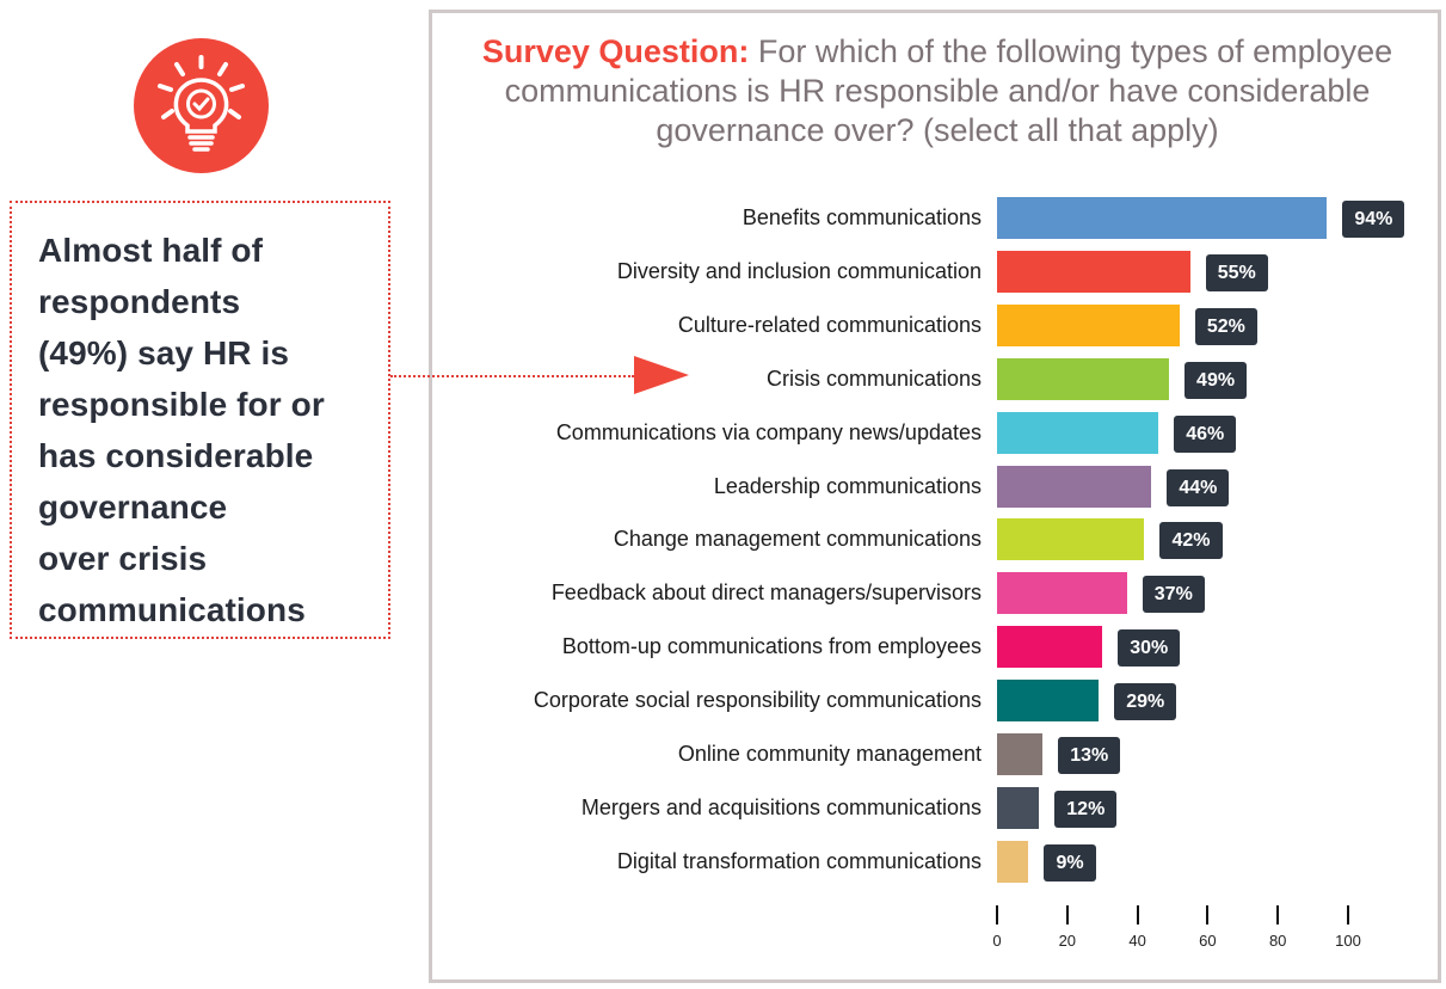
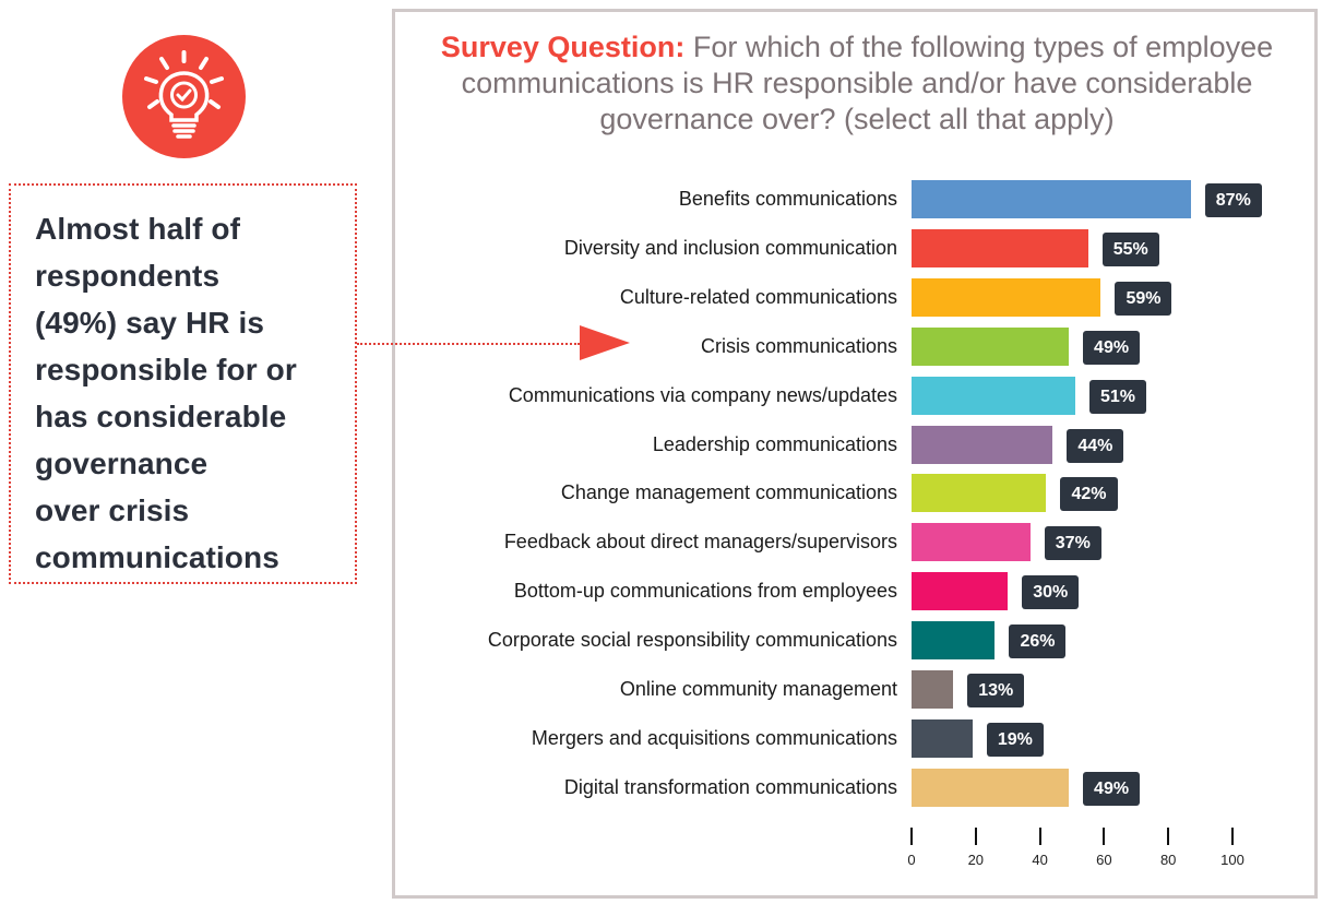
Benefits communications: 94% -> 87%
Culture-related communications: 52% -> 59%
Communications via company news/updates: 46% -> 51%
Corporate social responsibility communications: 29% -> 26%
Mergers and acquisitions communications: 12% -> 19%
Digital transformation communications: 9% -> 49%
